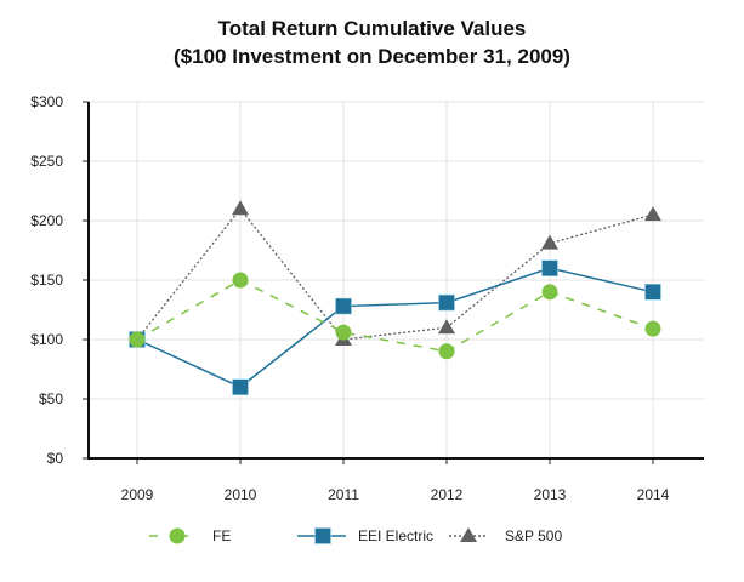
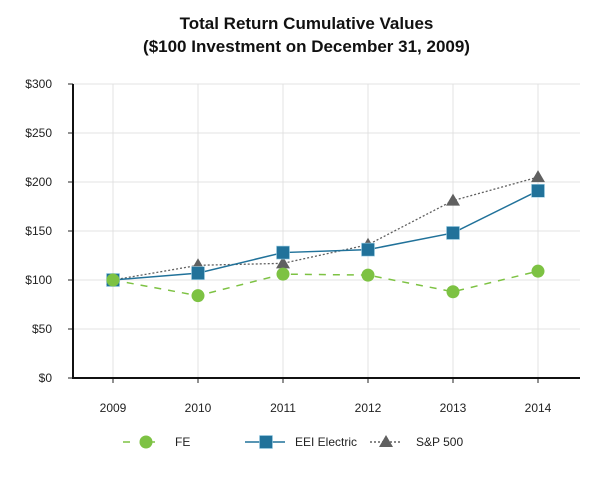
FE/2010: $150 -> $80
EEI Electric/2010: $60 -> $110
S&P 500/2010: $210 -> $120
S&P 500/2011: $100 -> $120
FE/2012: $90 -> $100
S&P 500/2012: $110 -> $140
FE/2013: $140 -> $90
EEI Electric/2013: $160 -> $150
EEI Electric/2014: $140 -> $190
